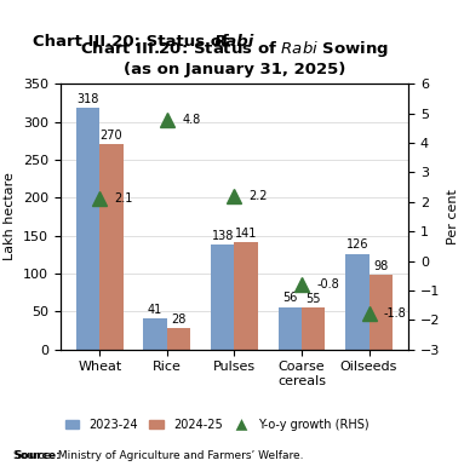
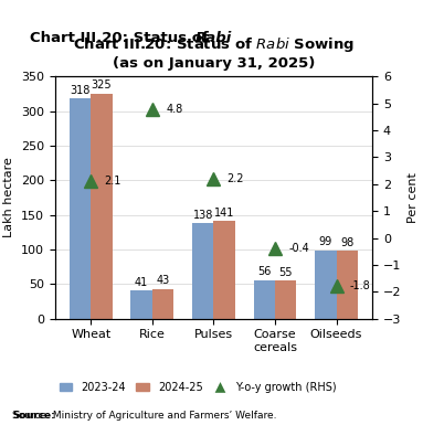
2024-25/Wheat: 270 -> 325
2024-25/Rice: 28 -> 43
Y-o-y growth (RHS)/Coarse cereals: -0.8 -> -0.4
2023-24/Oilseeds: 126 -> 99
